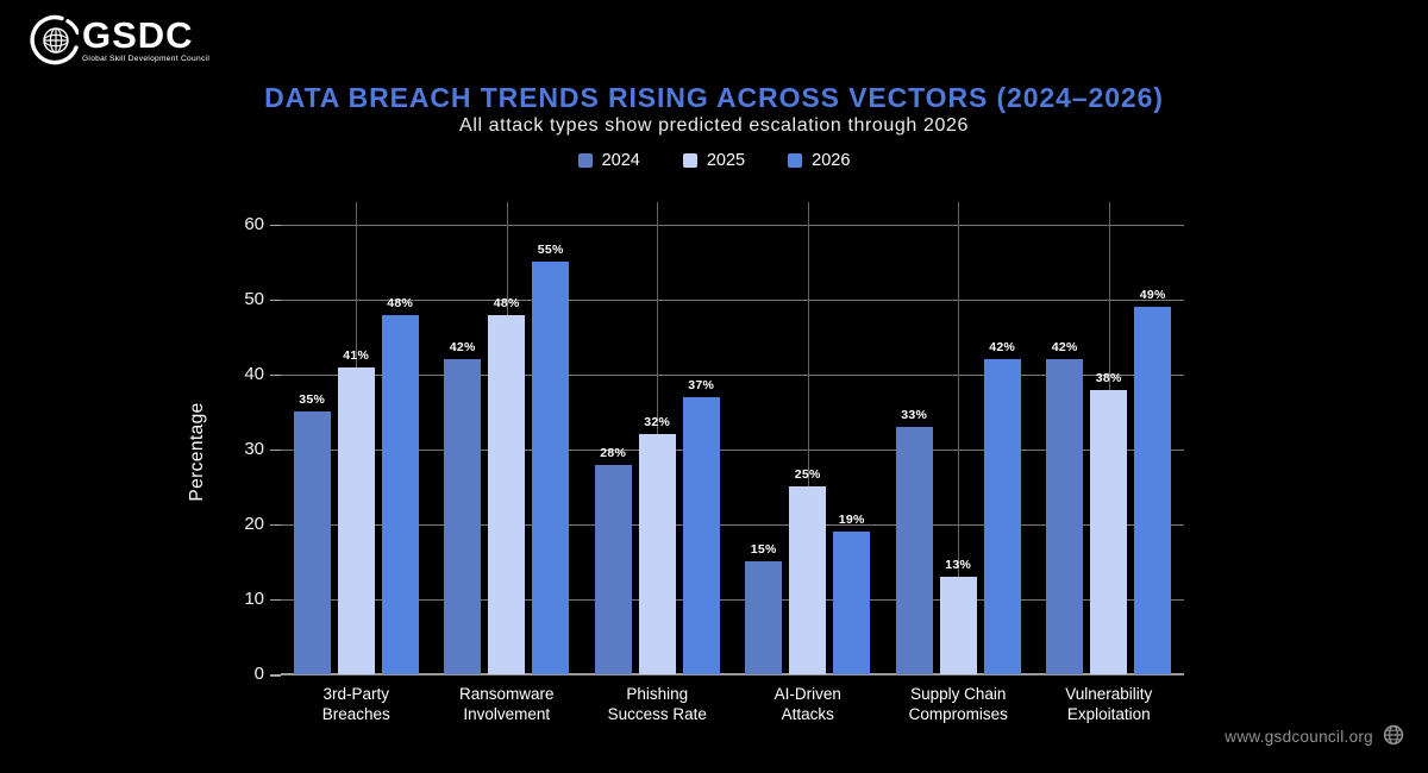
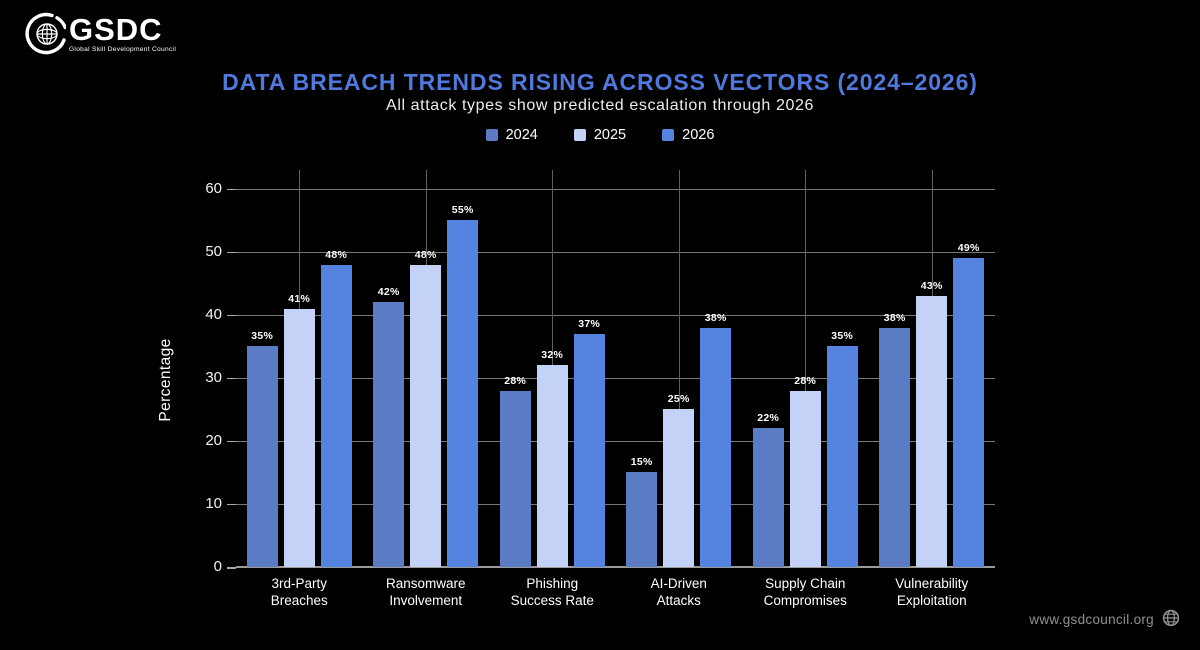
2026/AI-Driven Attacks: 19% -> 38%
2024/Supply Chain Compromises: 33% -> 22%
2025/Supply Chain Compromises: 13% -> 28%
2026/Supply Chain Compromises: 42% -> 35%
2024/Vulnerability Exploitation: 42% -> 38%
2025/Vulnerability Exploitation: 38% -> 43%
